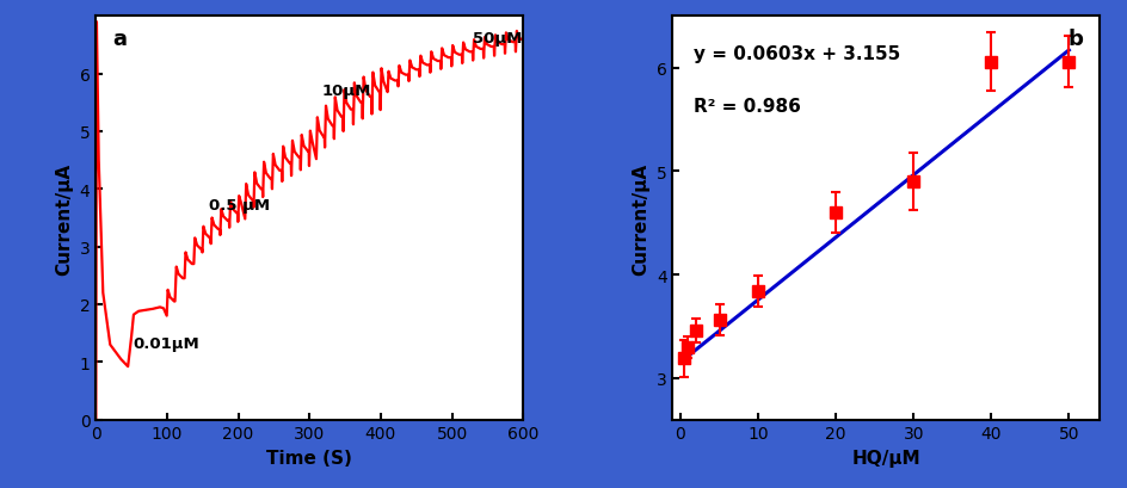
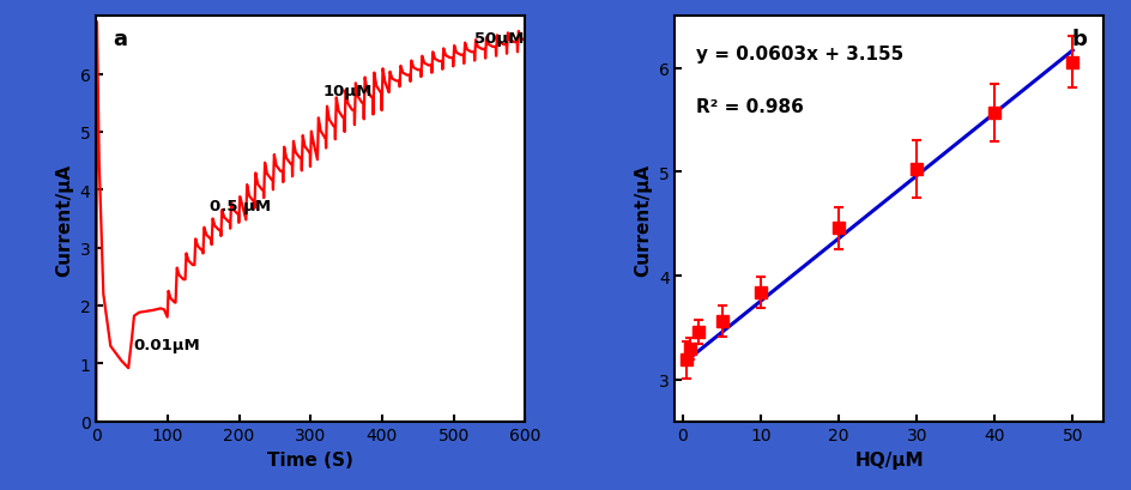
20: 4.60 -> 4.46
30: 4.90 -> 5.03
40: 6.06 -> 5.57
